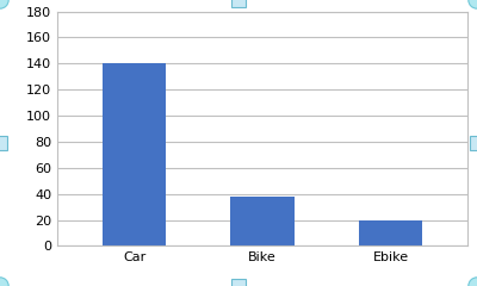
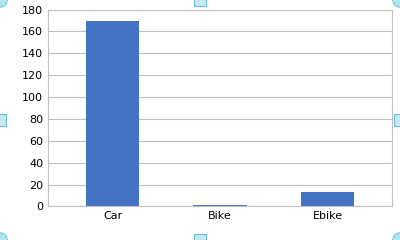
Car: 140 -> 170
Bike: 38 -> 2
Ebike: 20 -> 13
